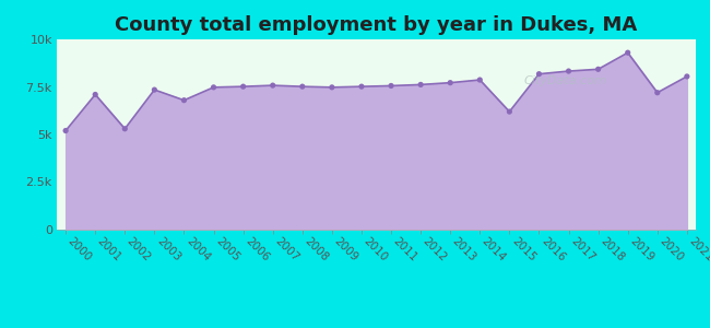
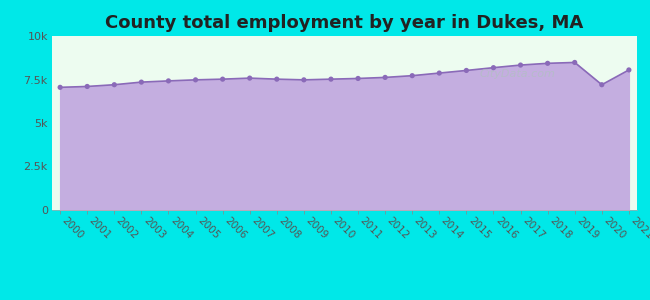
2000: 5.2k -> 7.0k
2002: 5.3k -> 7.2k
2004: 6.8k -> 7.4k
2015: 6.2k -> 8.0k
2019: 9.3k -> 8.5k
